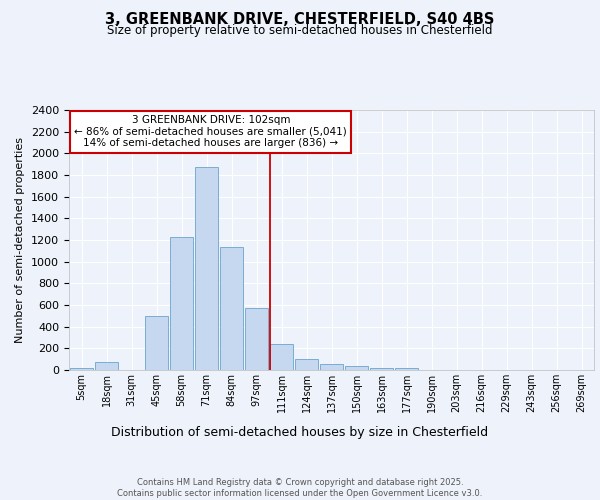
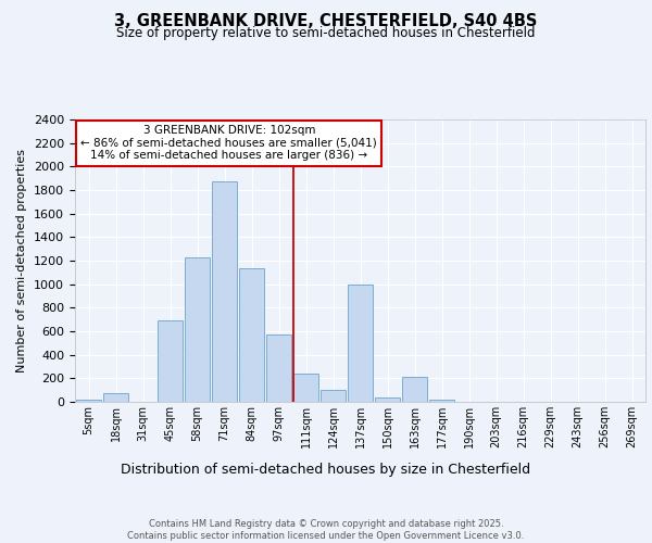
45sqm: 500 -> 690
137sqm: 60 -> 1000
163sqm: 20 -> 210
